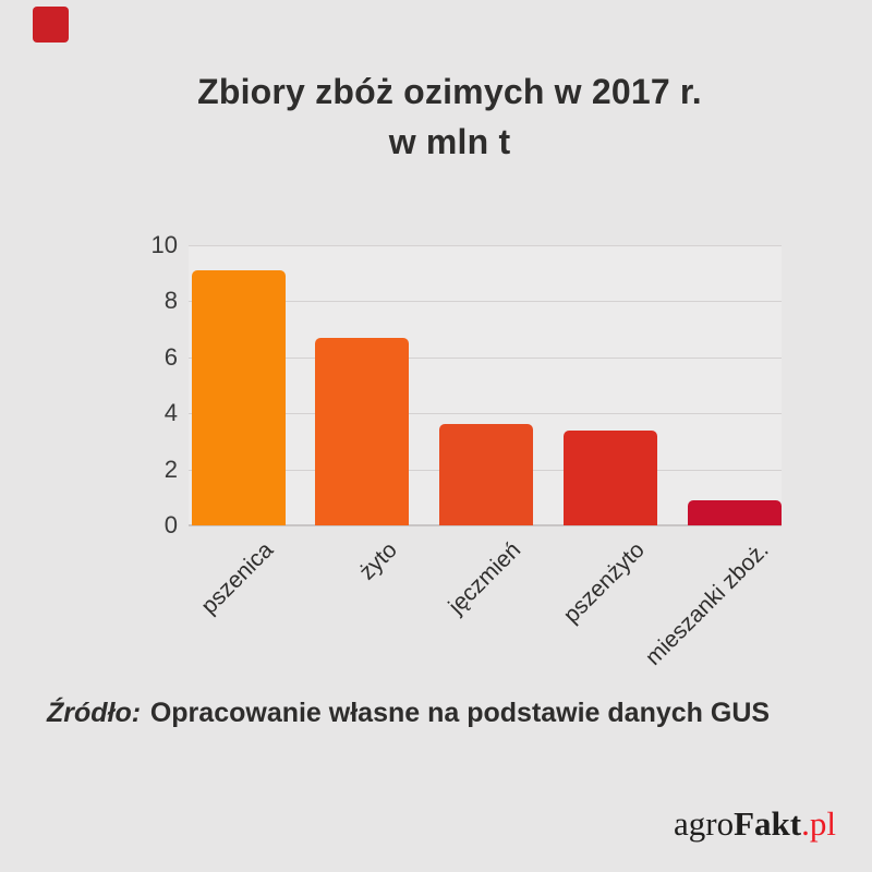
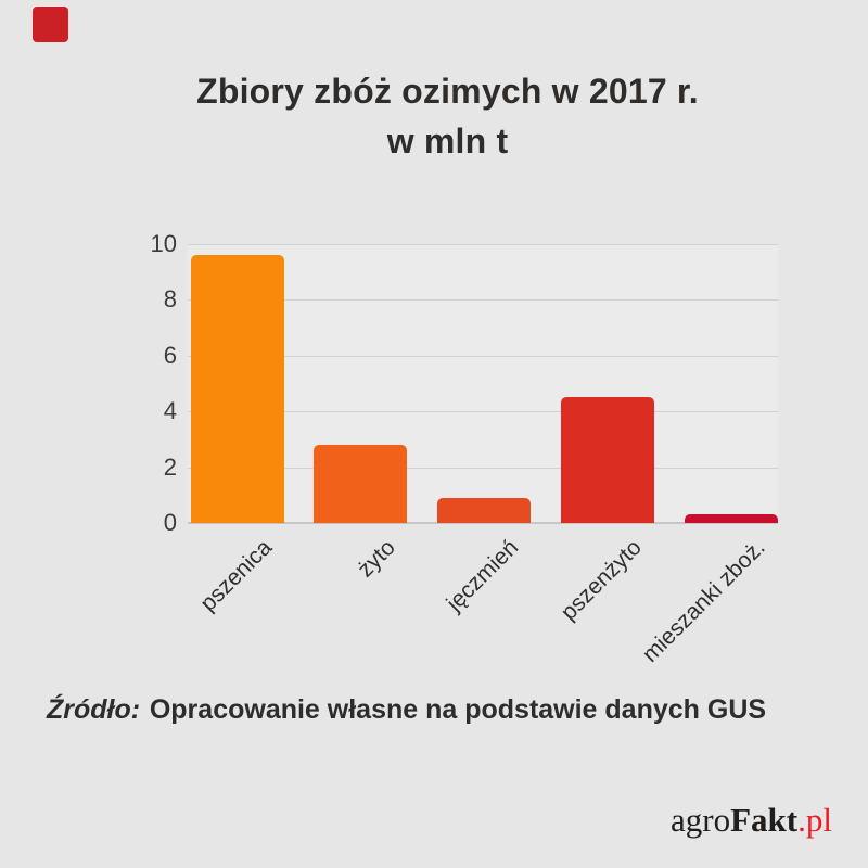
pszenica: 9.1 -> 9.6
żyto: 6.7 -> 2.8
jęczmień: 3.6 -> 0.9
pszenżyto: 3.4 -> 4.5
mieszanki zboż.: 0.9 -> 0.3
